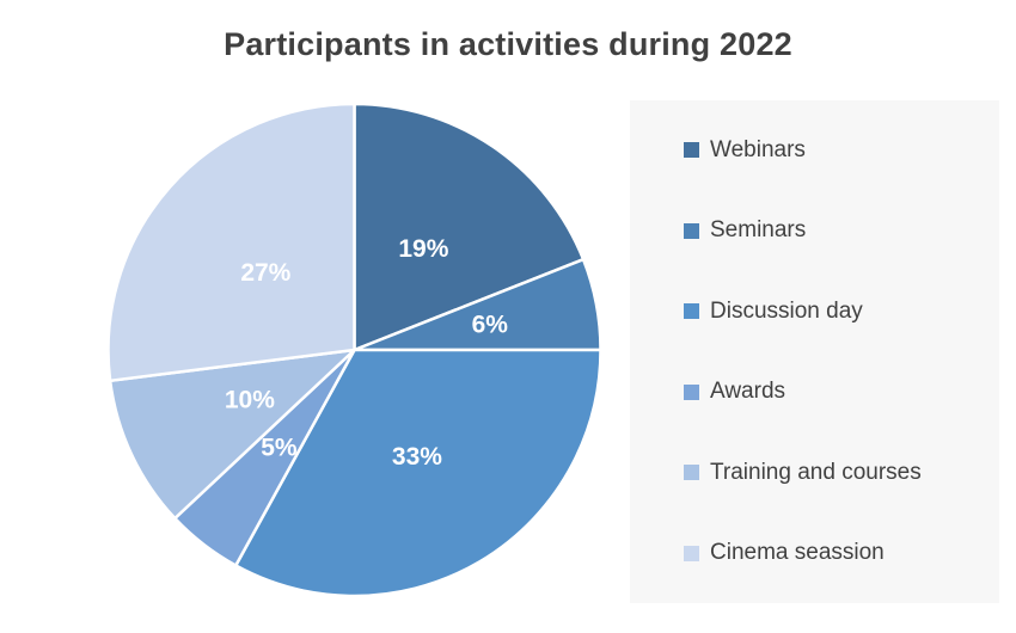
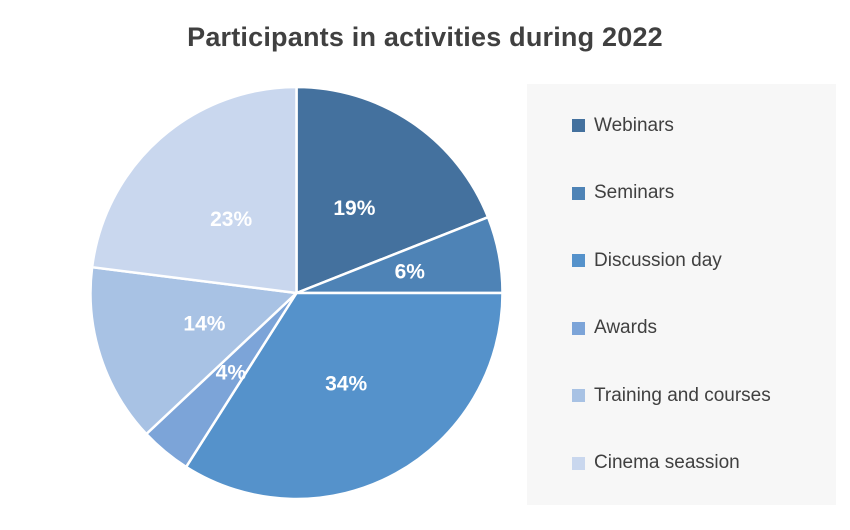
Discussion day: 33% -> 34%
Awards: 5% -> 4%
Training and courses: 10% -> 14%
Cinema seassion: 27% -> 23%
